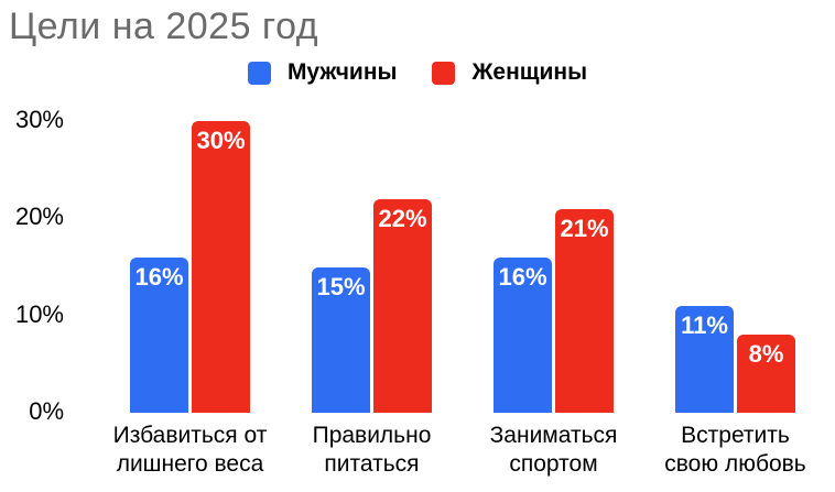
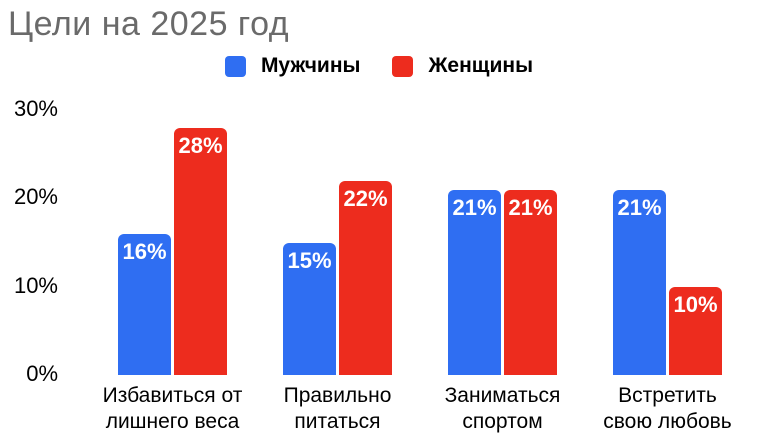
Женщины/Избавиться от лишнего веса: 30% -> 28%
Мужчины/Заниматься спортом: 16% -> 21%
Мужчины/Встретить свою любовь: 11% -> 21%
Женщины/Встретить свою любовь: 8% -> 10%
